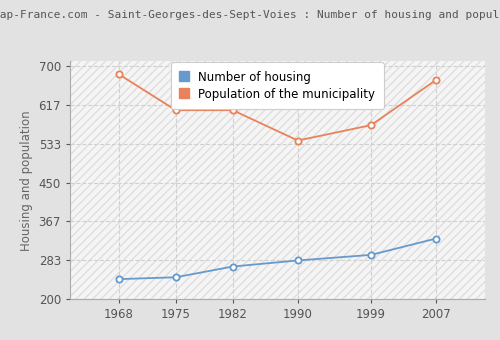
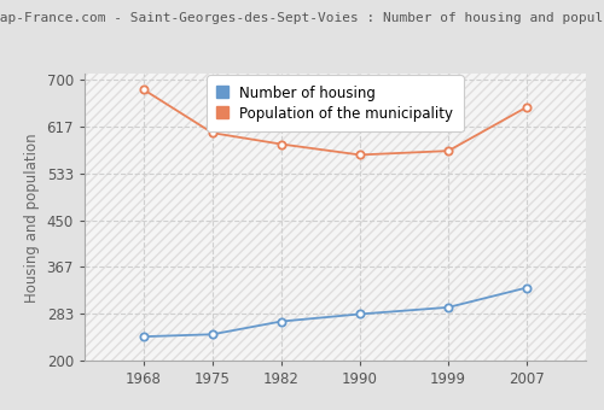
Population of the municipality/1982: 605 -> 585
Population of the municipality/1990: 540 -> 566
Population of the municipality/2007: 670 -> 651
